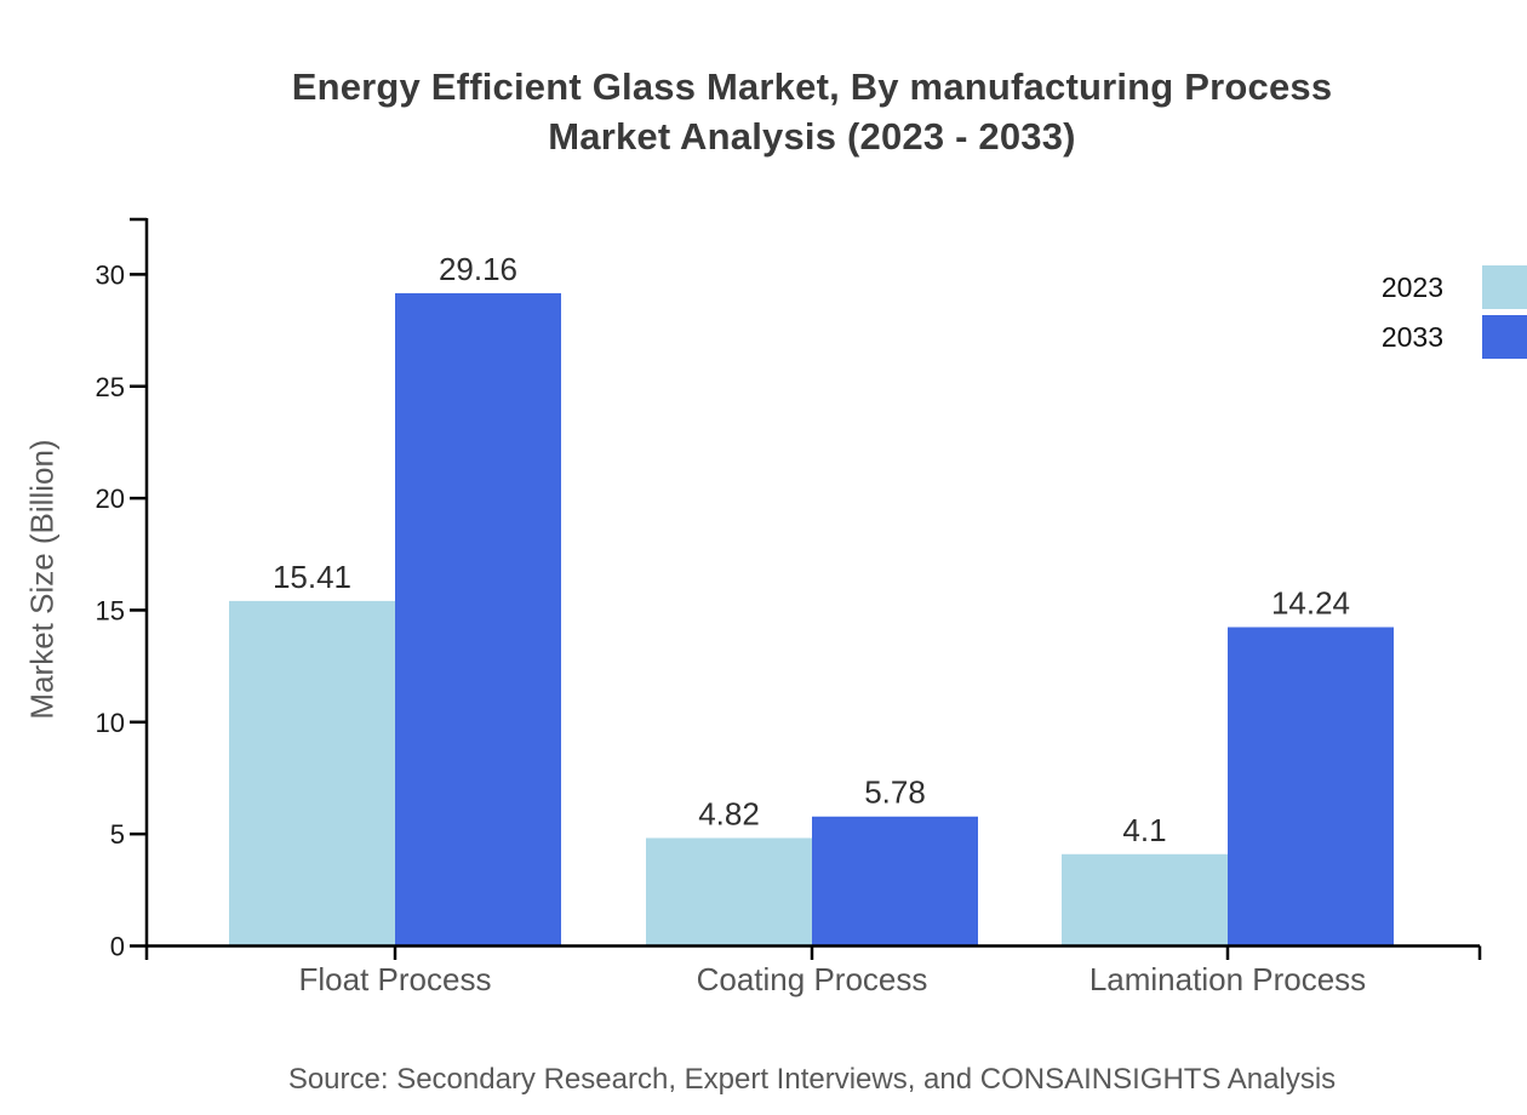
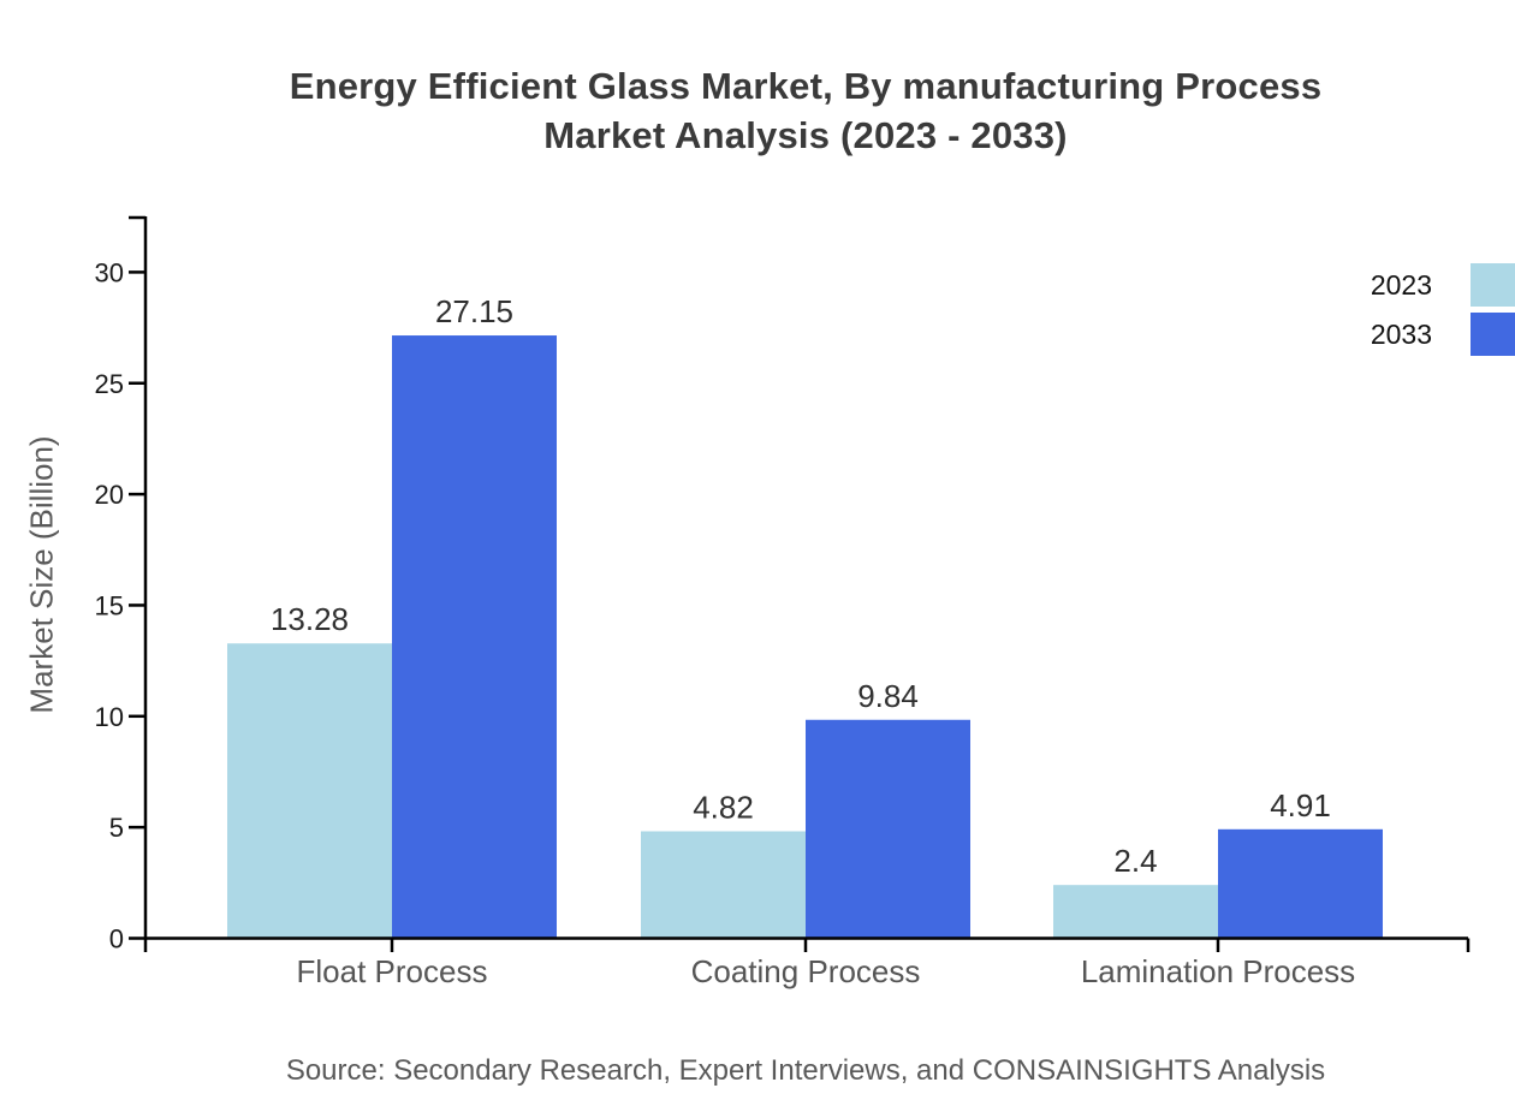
2023/Float Process: 15.41 -> 13.28
2033/Float Process: 29.16 -> 27.15
2033/Coating Process: 5.78 -> 9.84
2023/Lamination Process: 4.1 -> 2.4
2033/Lamination Process: 14.24 -> 4.91
